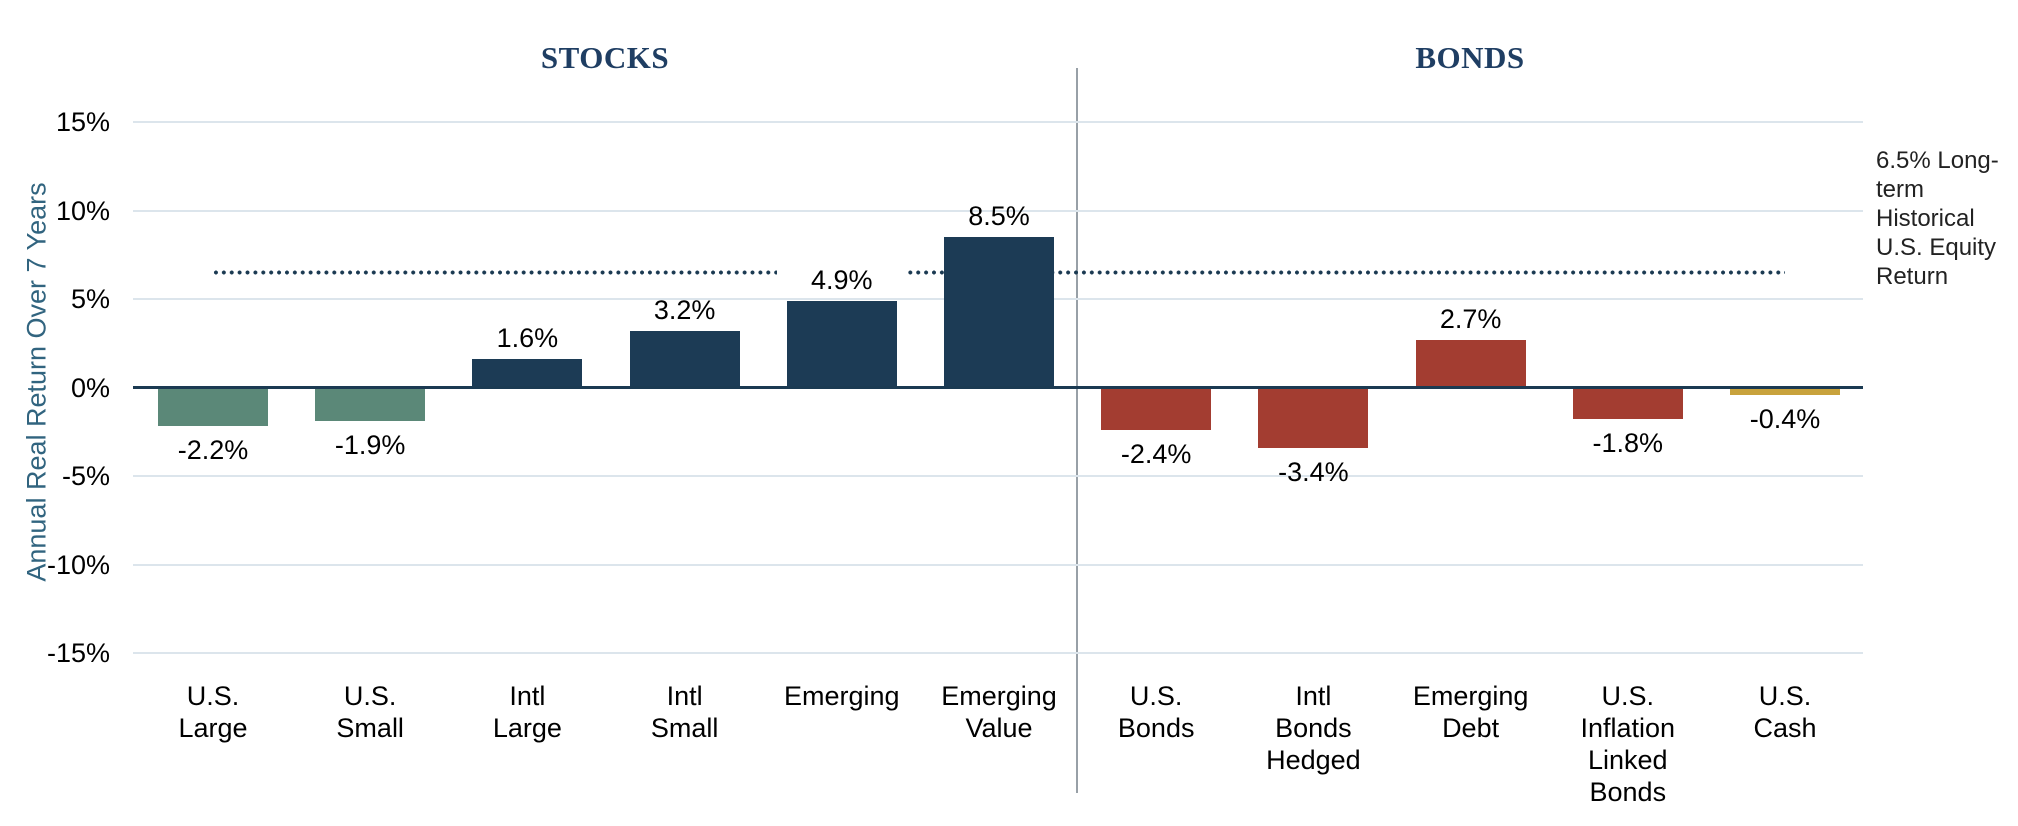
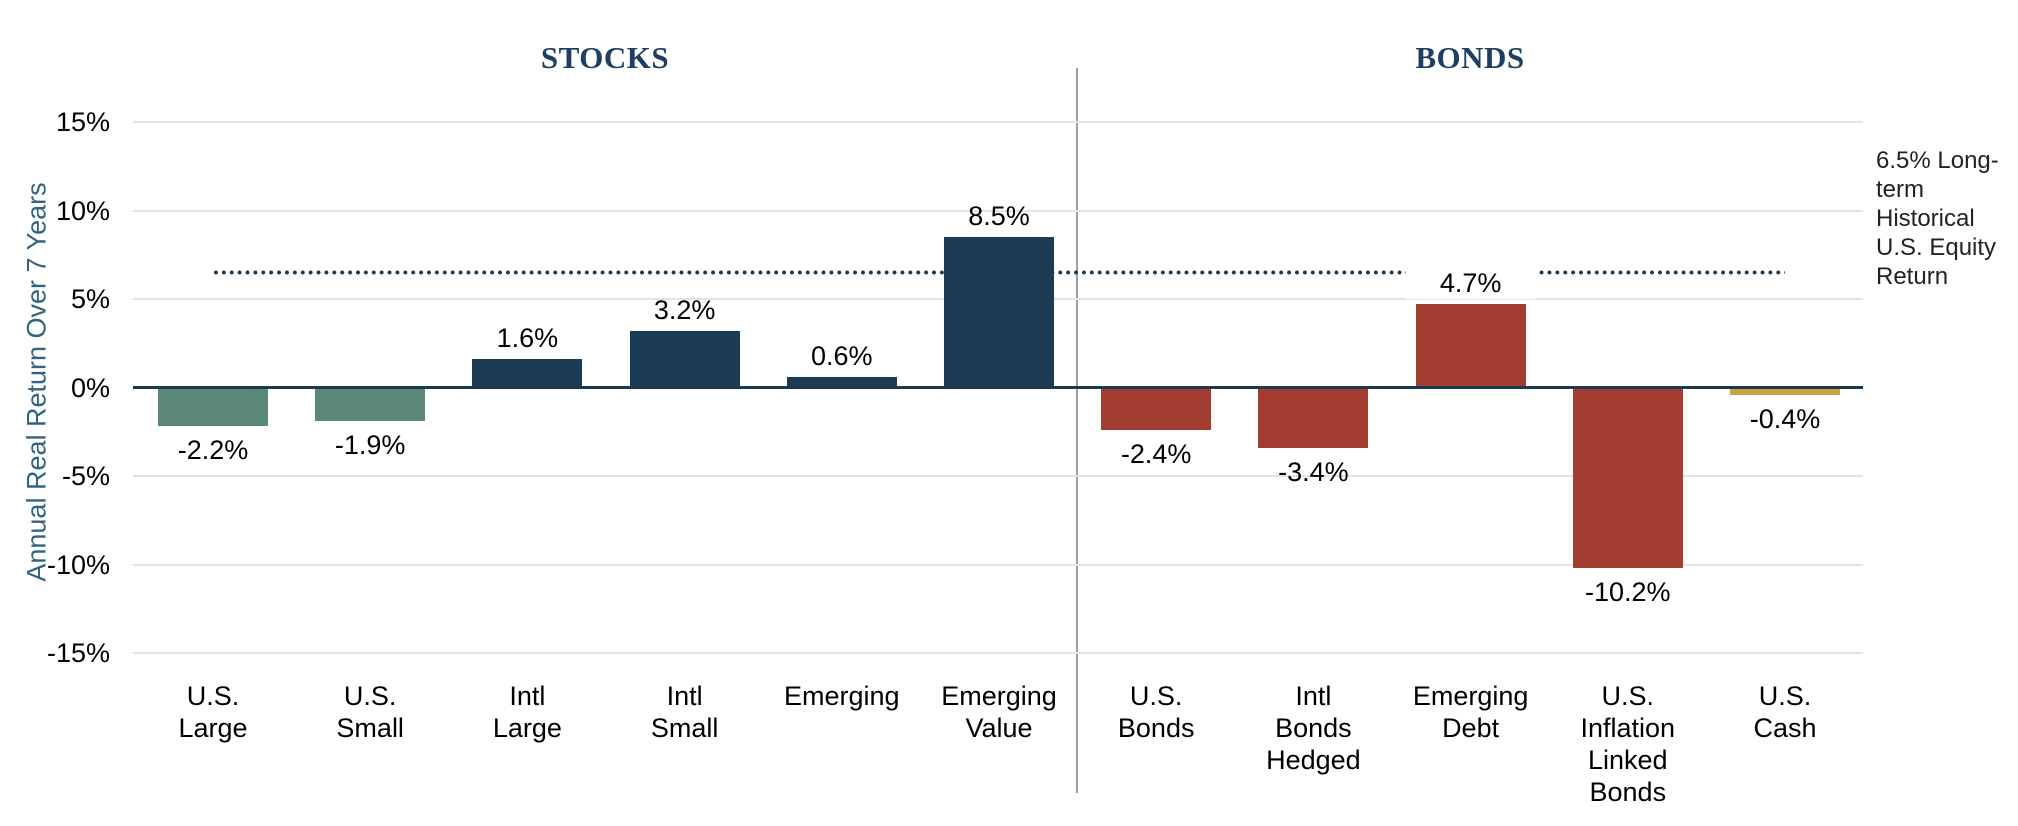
Emerging: 4.9% -> 0.6%
Emerging Debt: 2.7% -> 4.7%
U.S. Inflation Linked Bonds: -1.8% -> -10.2%
